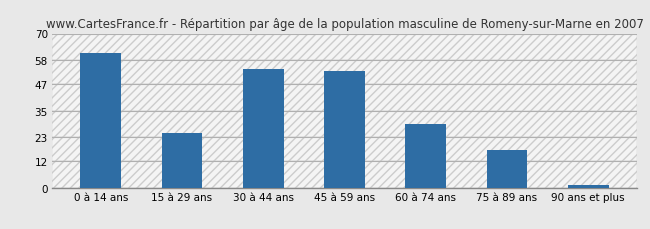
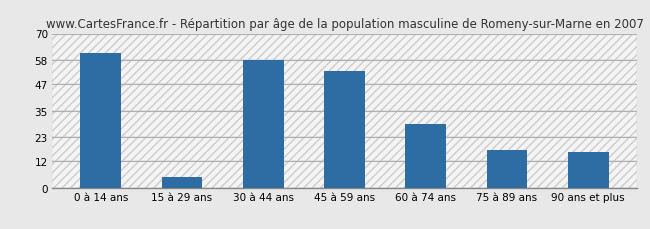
15 à 29 ans: 25 -> 5
30 à 44 ans: 54 -> 58
90 ans et plus: 1 -> 16
